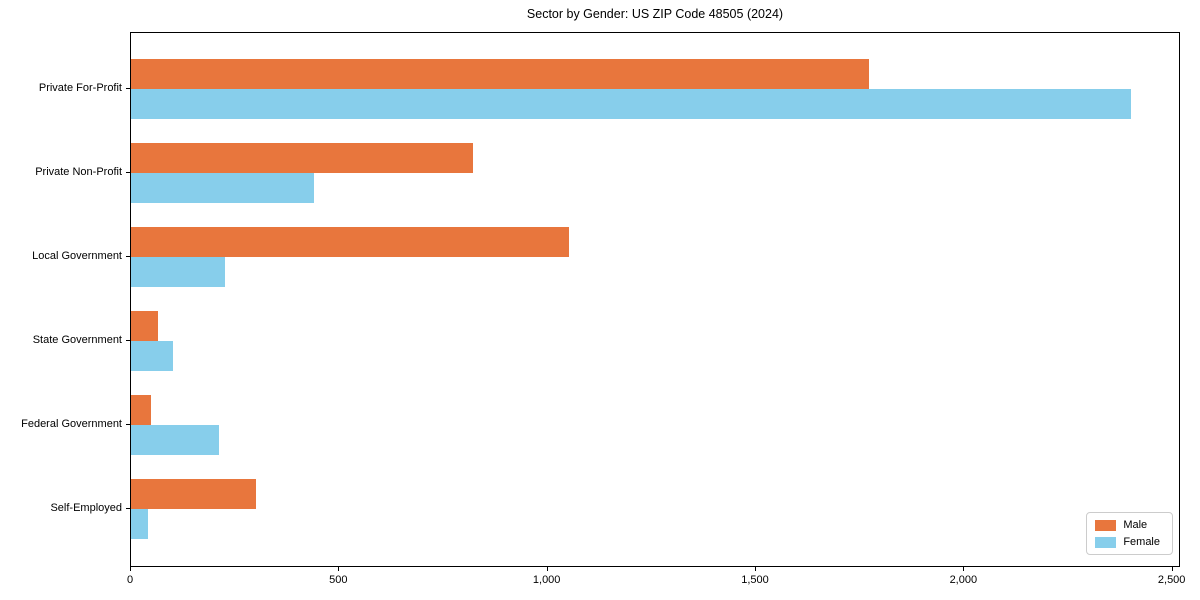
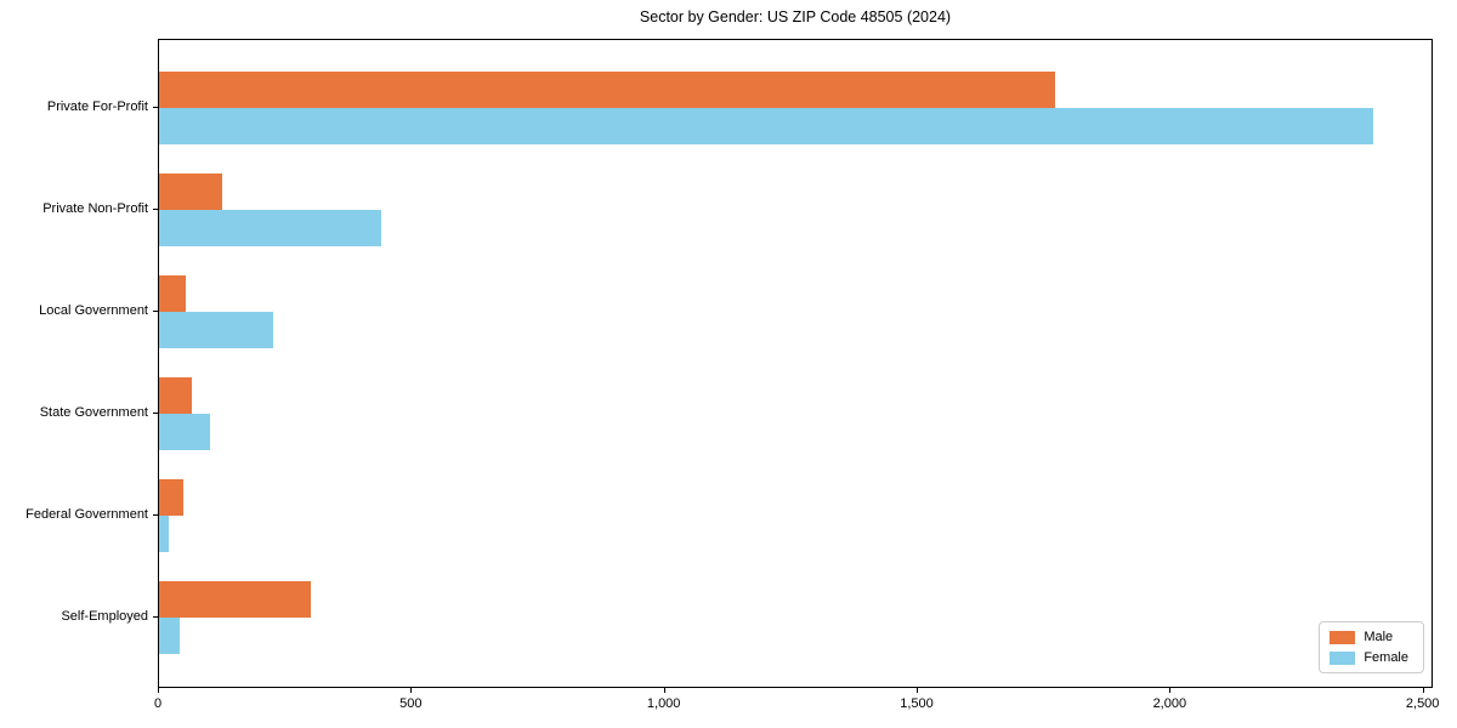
Male/Private Non-Profit: 820 -> 120
Male/Local Government: 1050 -> 50
Female/Federal Government: 210 -> 20
